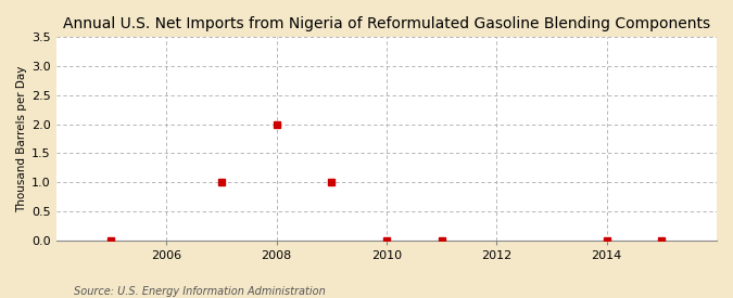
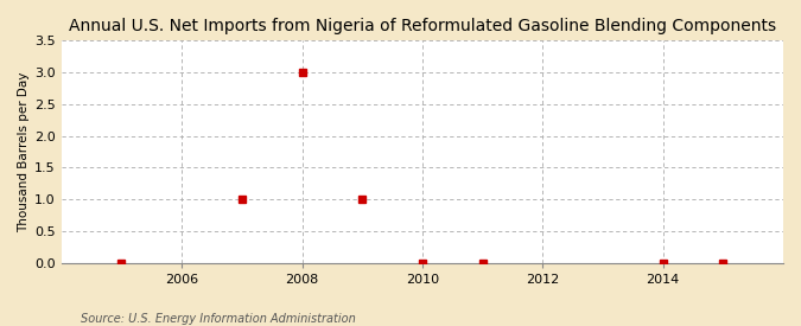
2008: 2 -> 3
